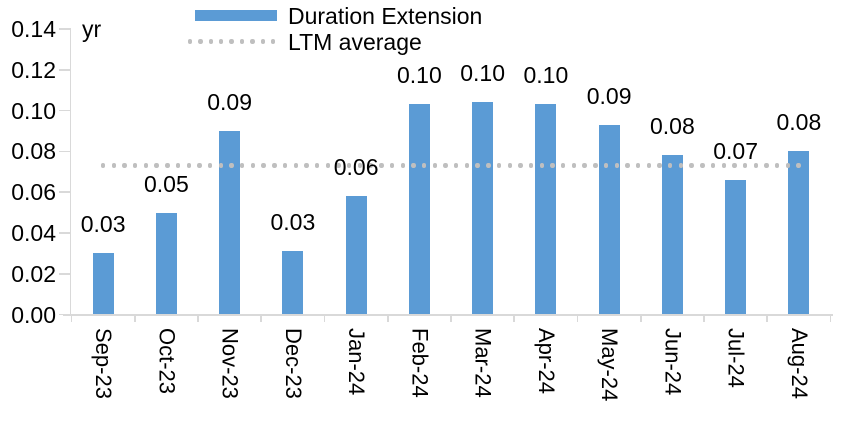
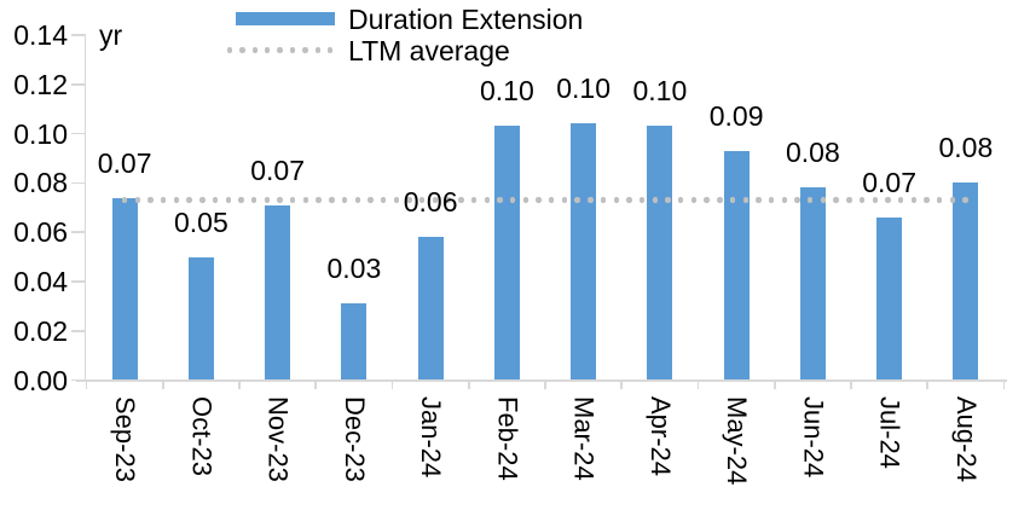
Sep-23: 0.03 -> 0.07
Nov-23: 0.09 -> 0.07
